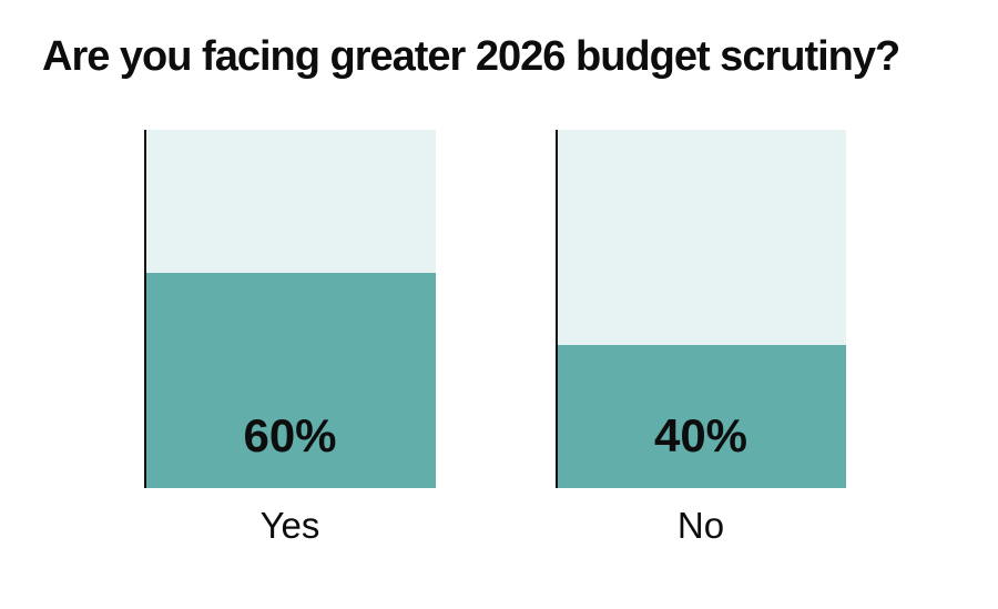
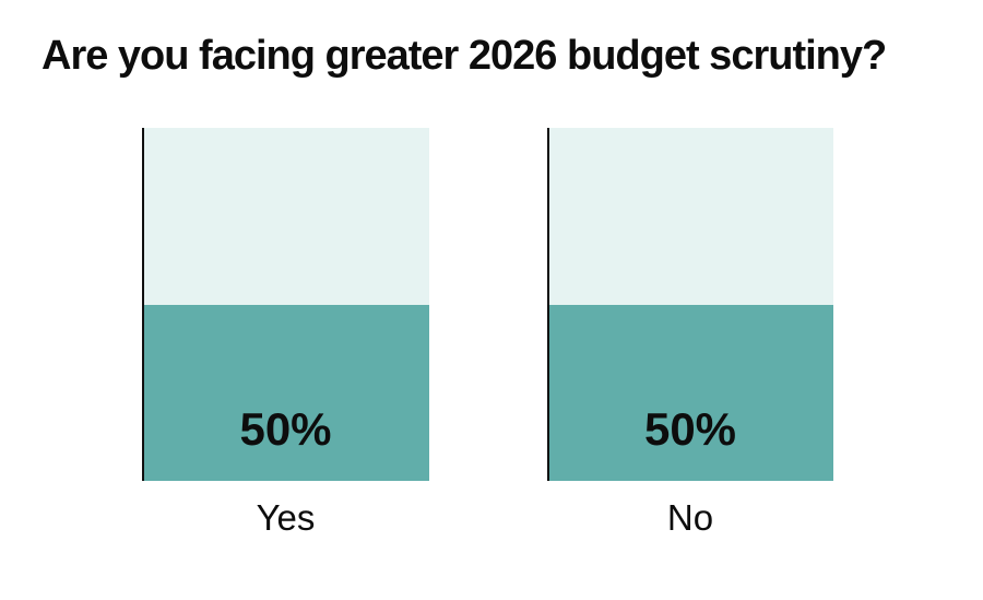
Yes: 60% -> 50%
No: 40% -> 50%
